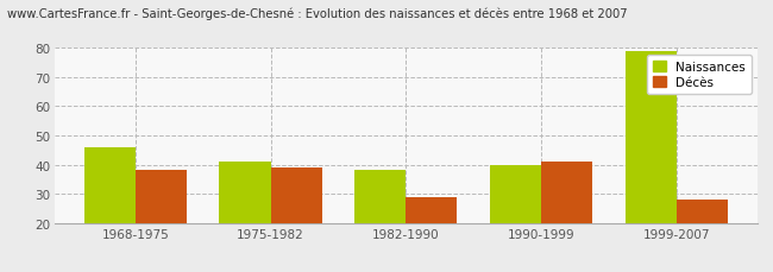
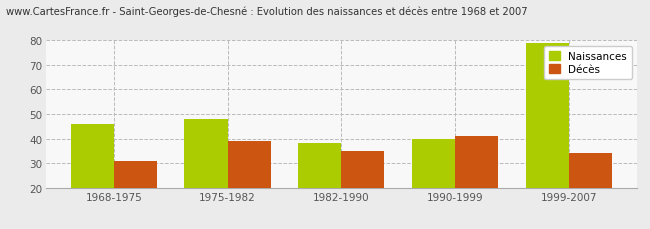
Décès/1968-1975: 38 -> 31
Naissances/1975-1982: 41 -> 48
Décès/1982-1990: 29 -> 35
Décès/1999-2007: 28 -> 34
